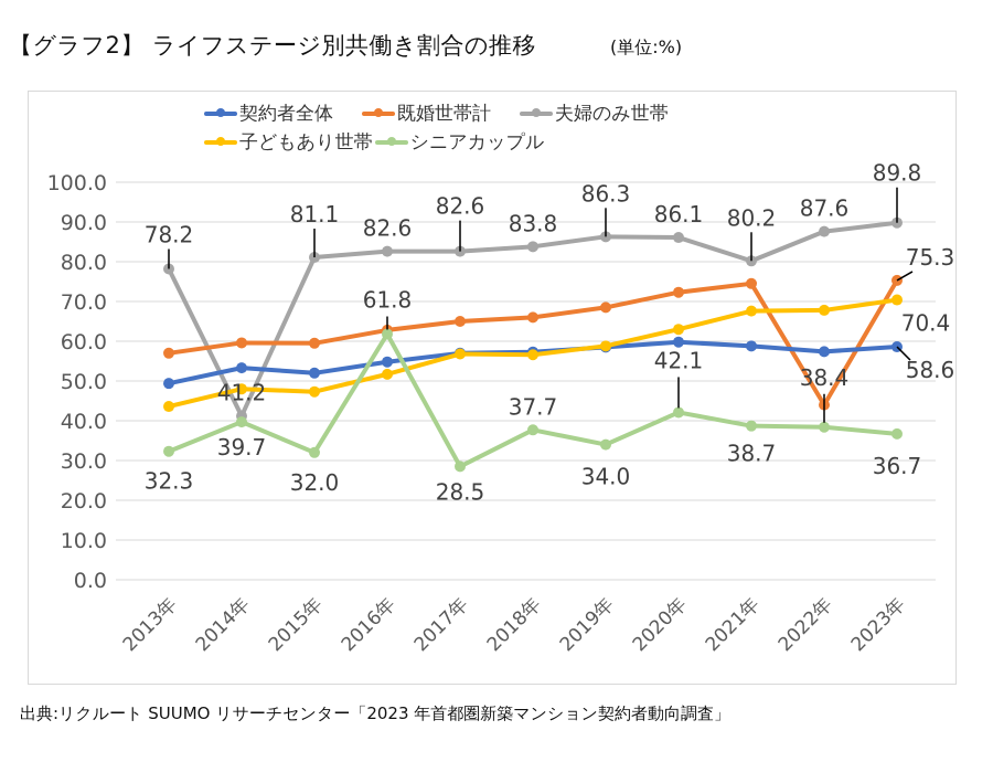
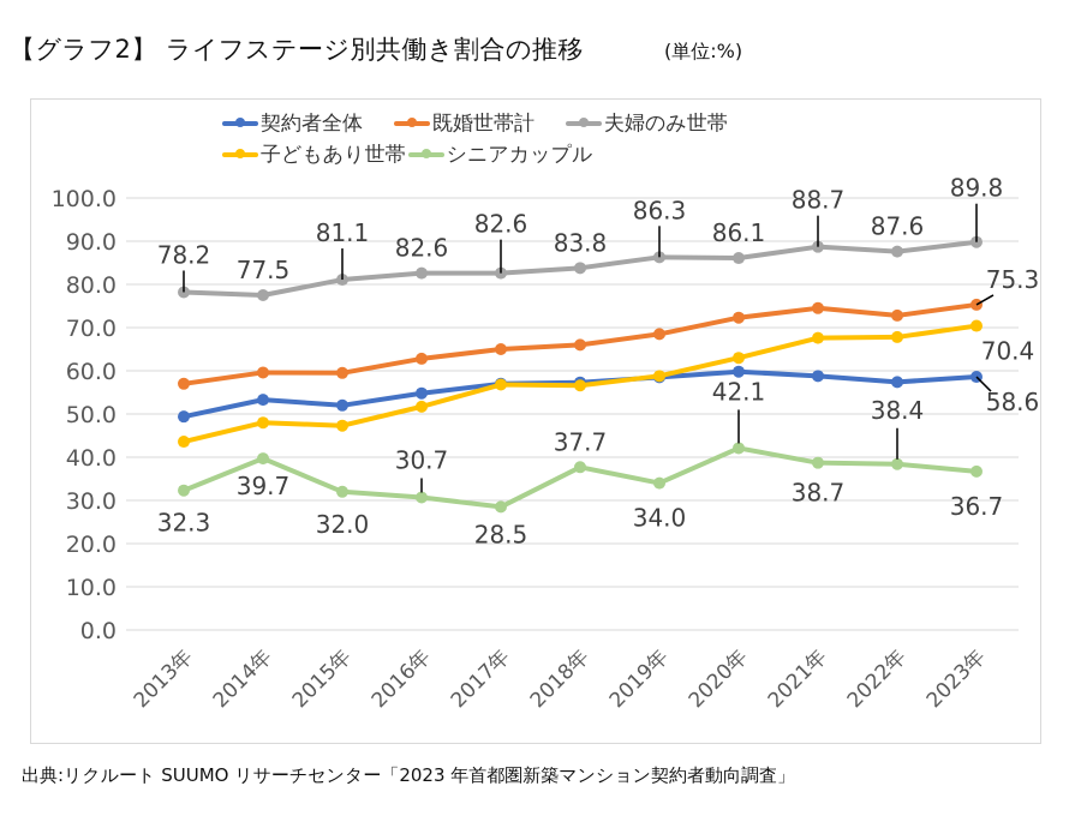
夫婦のみ世帯/2014年: 41.2 -> 77.5
シニアカップル/2016年: 61.8 -> 30.7
夫婦のみ世帯/2021年: 80.2 -> 88.7
既婚世帯計/2022年: 44 -> 73
